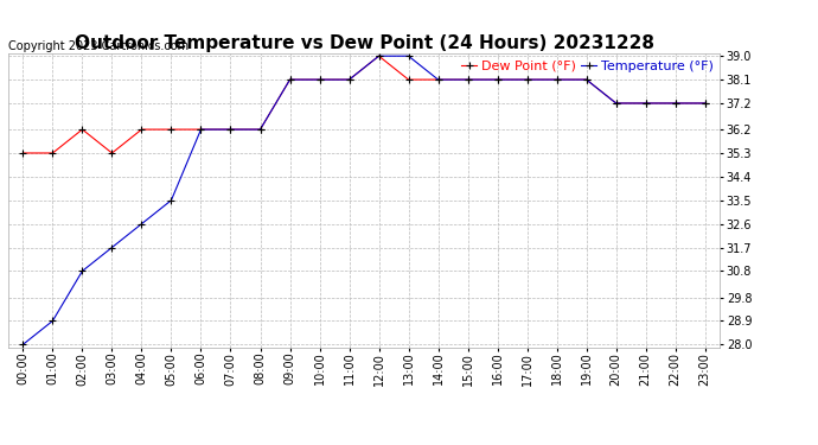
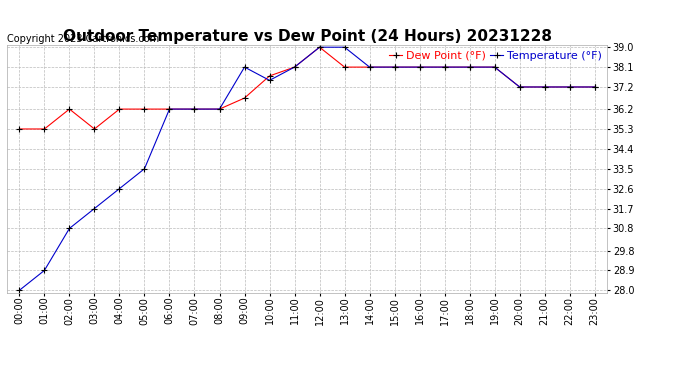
Dew Point (°F)/09:00: 38.1 -> 36.7
Temperature (°F)/10:00: 38.1 -> 37.5
Dew Point (°F)/10:00: 38.1 -> 37.7
